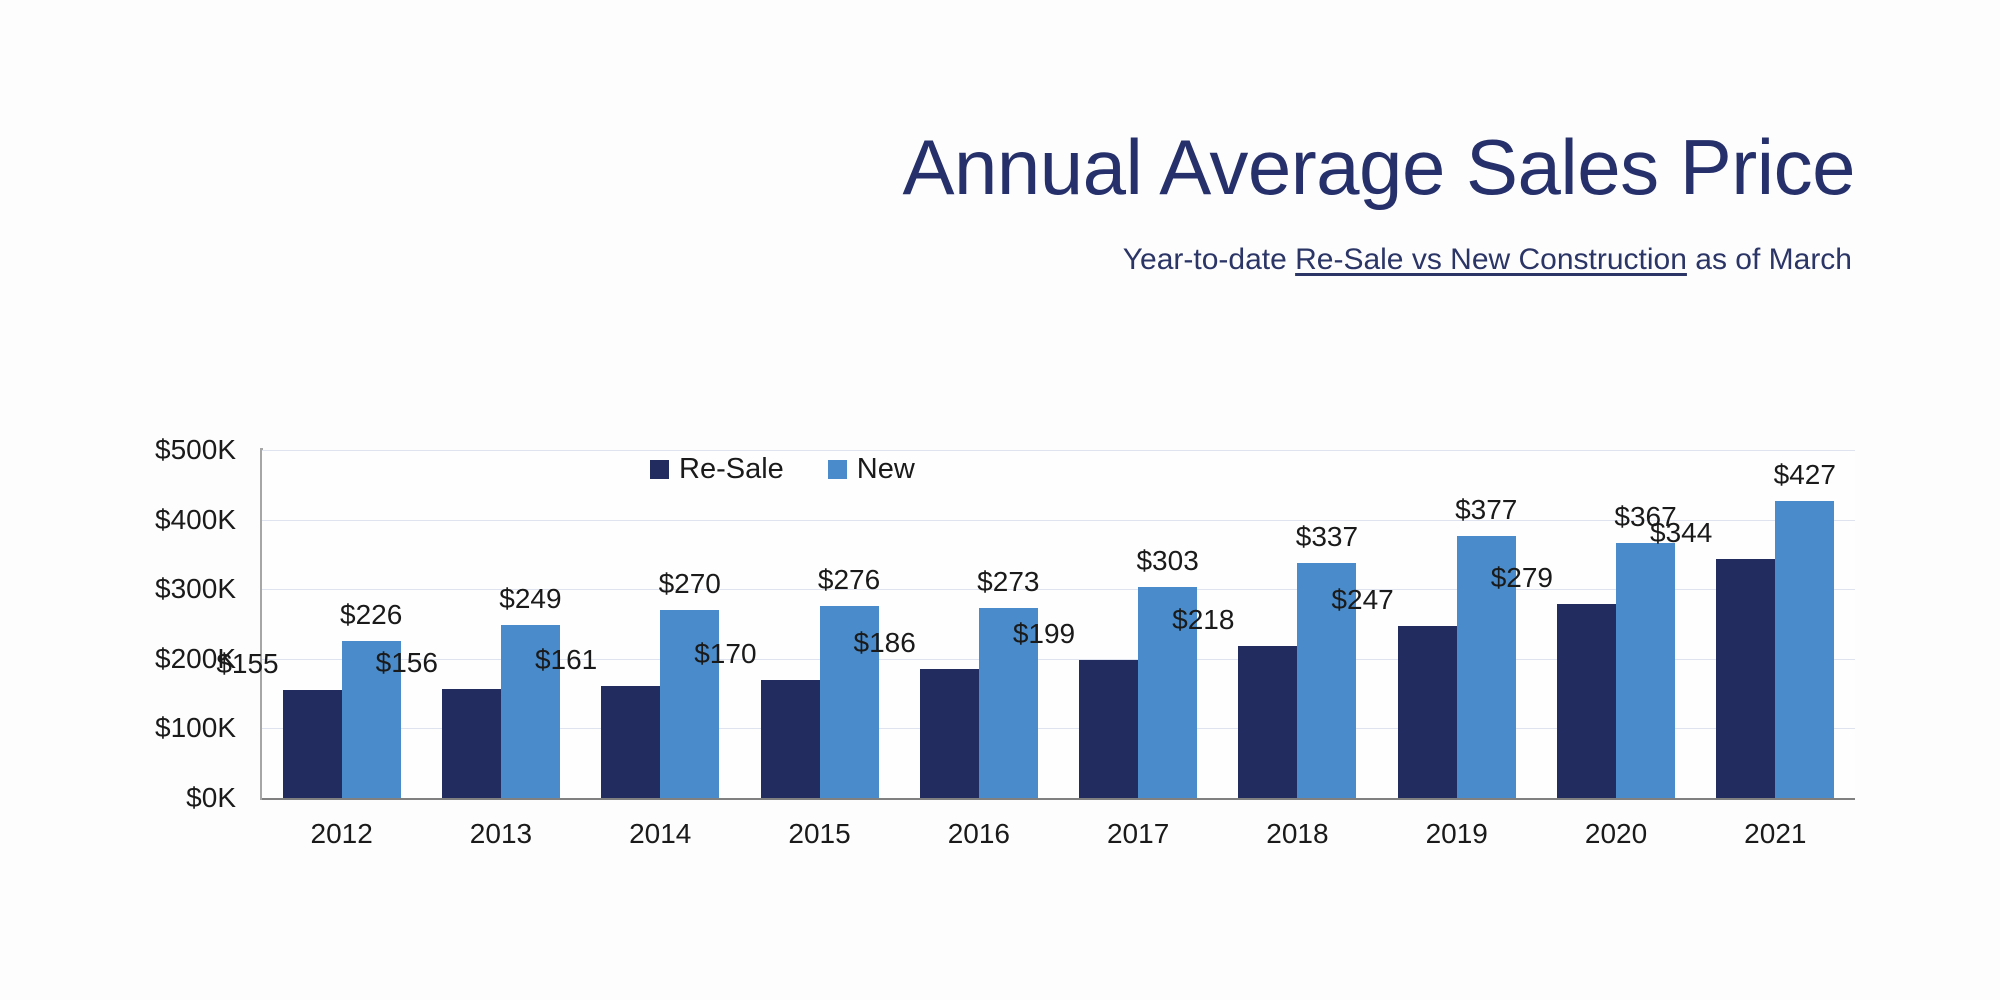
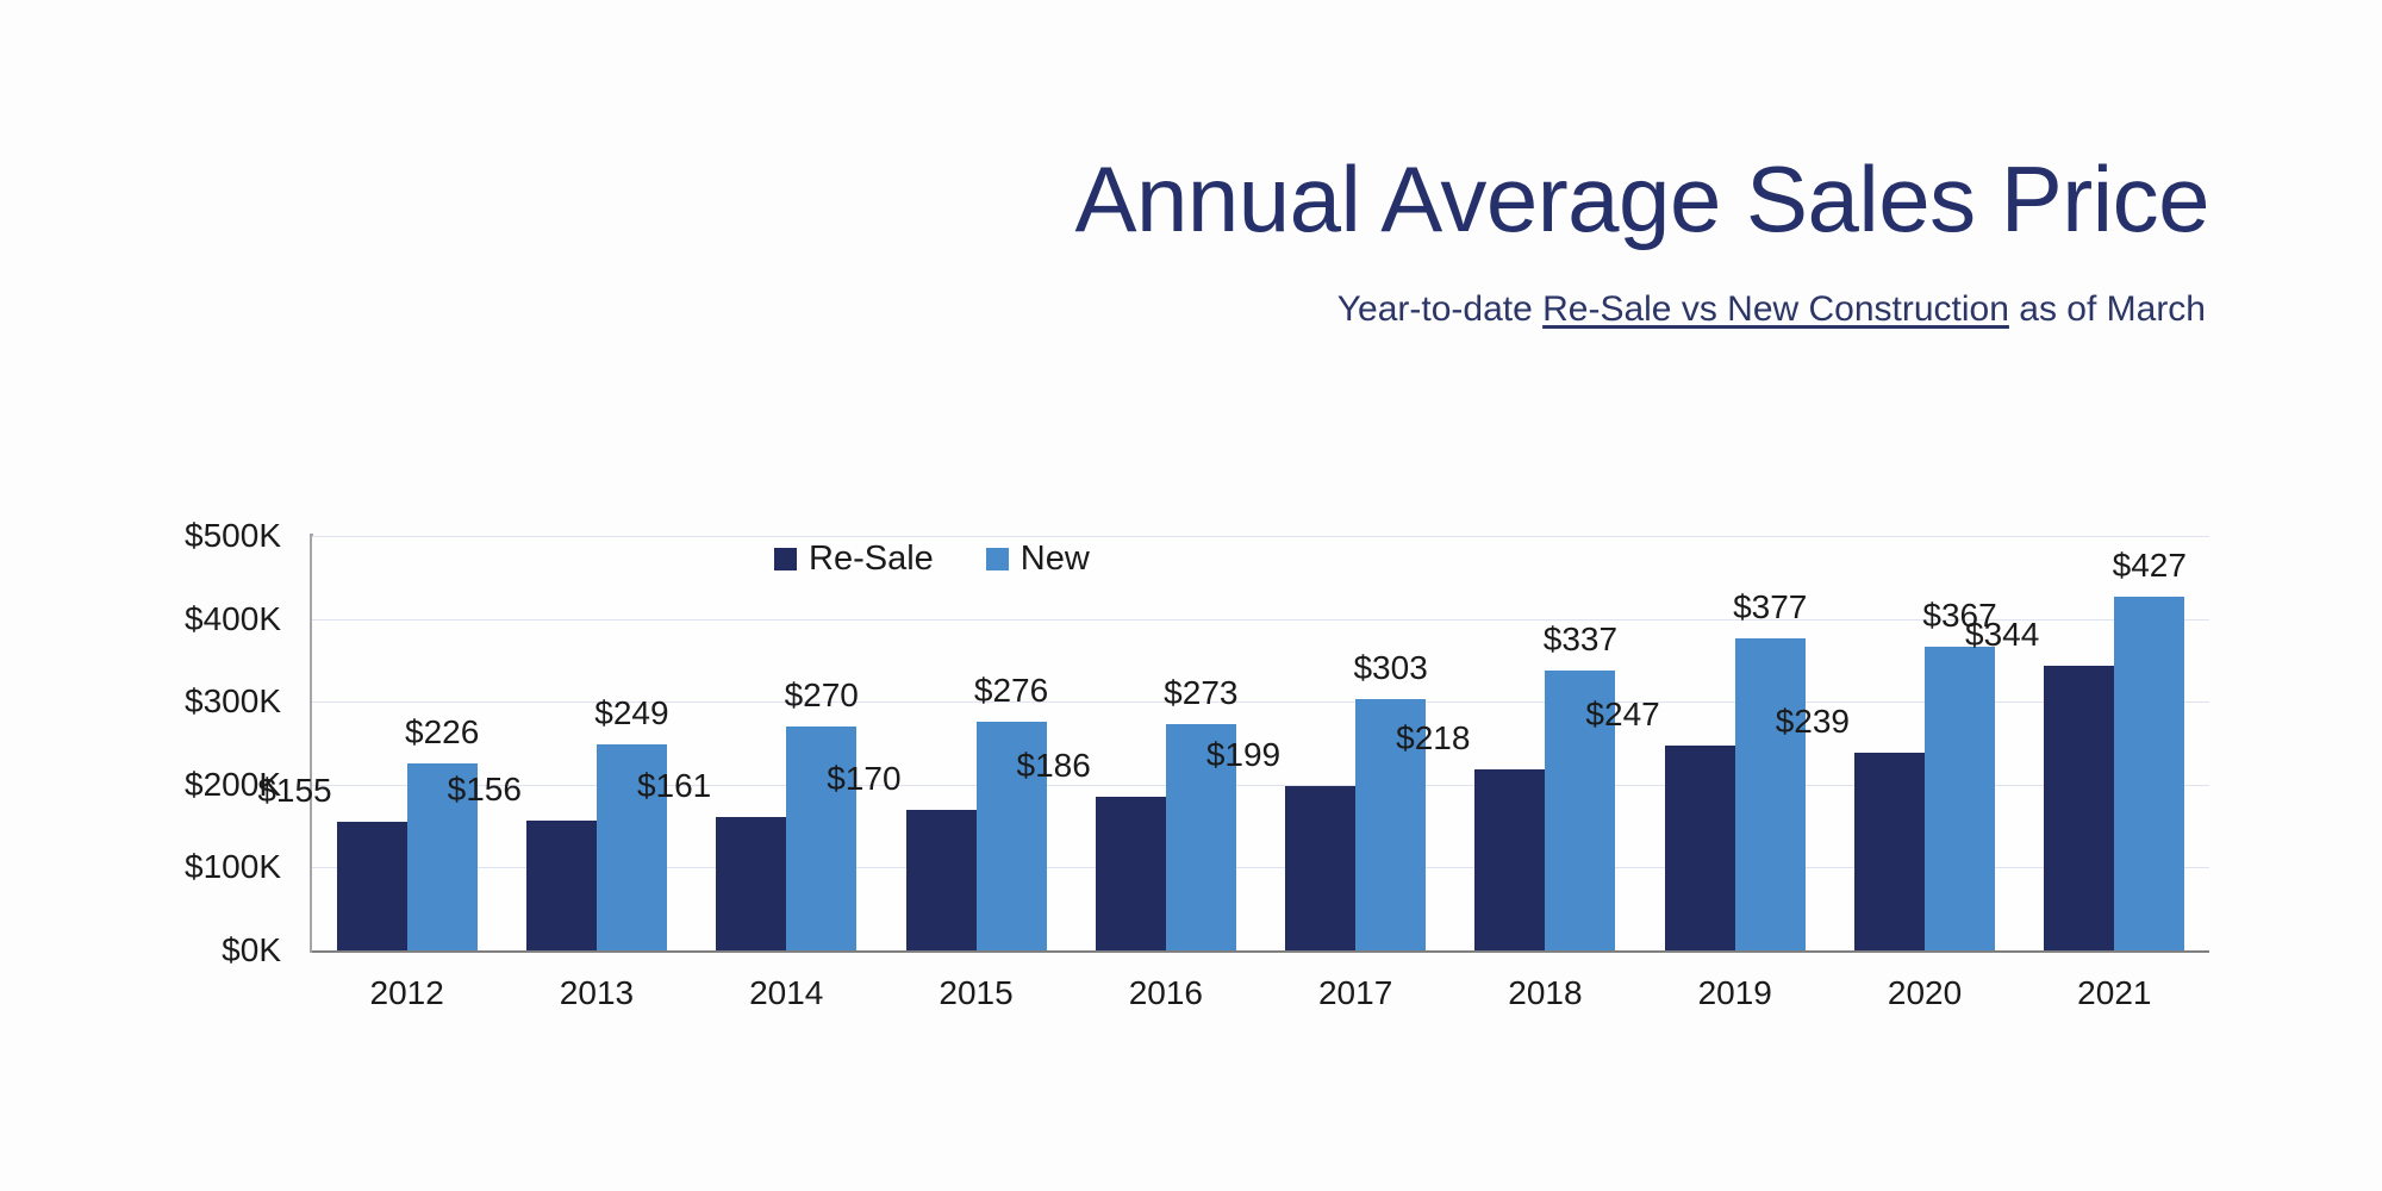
Re-Sale/2020: $279 -> $239
